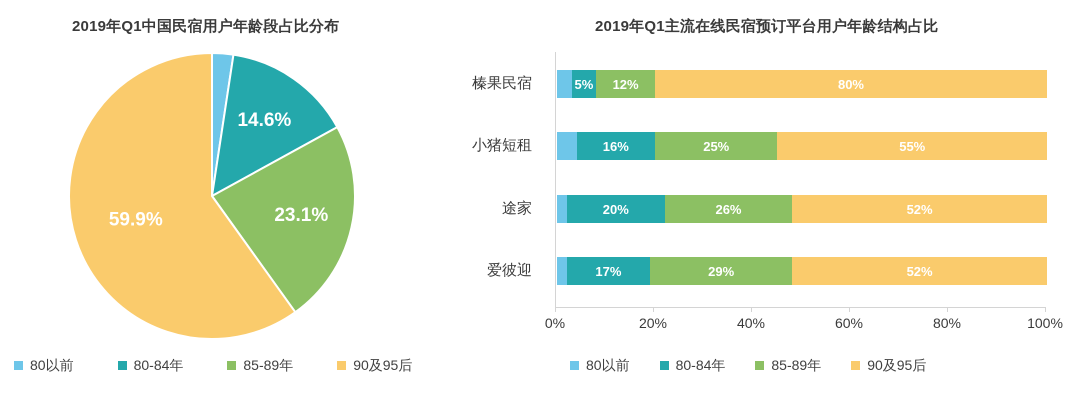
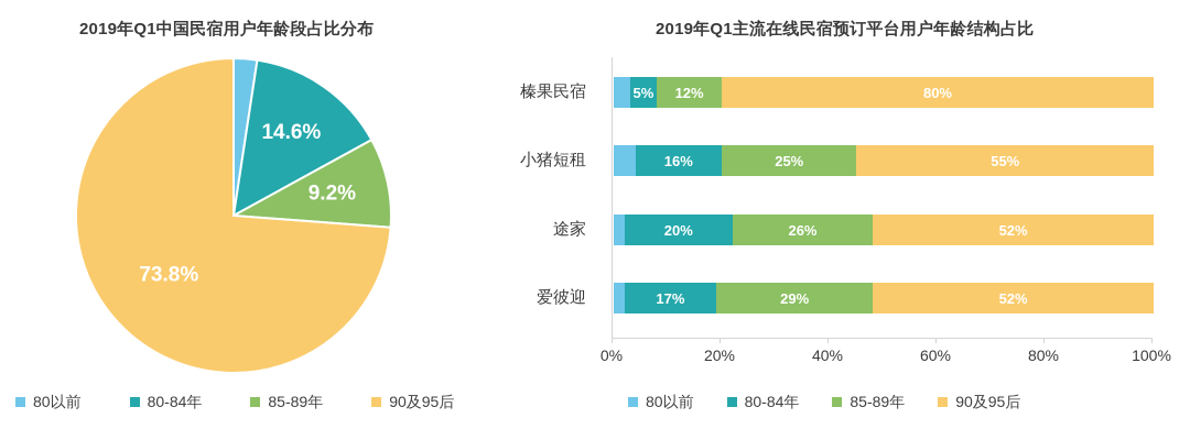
2019年Q1中国民宿用户年龄段占比分布/85-89年: 23.1% -> 9.2%
2019年Q1中国民宿用户年龄段占比分布/90及95后: 59.9% -> 73.8%
